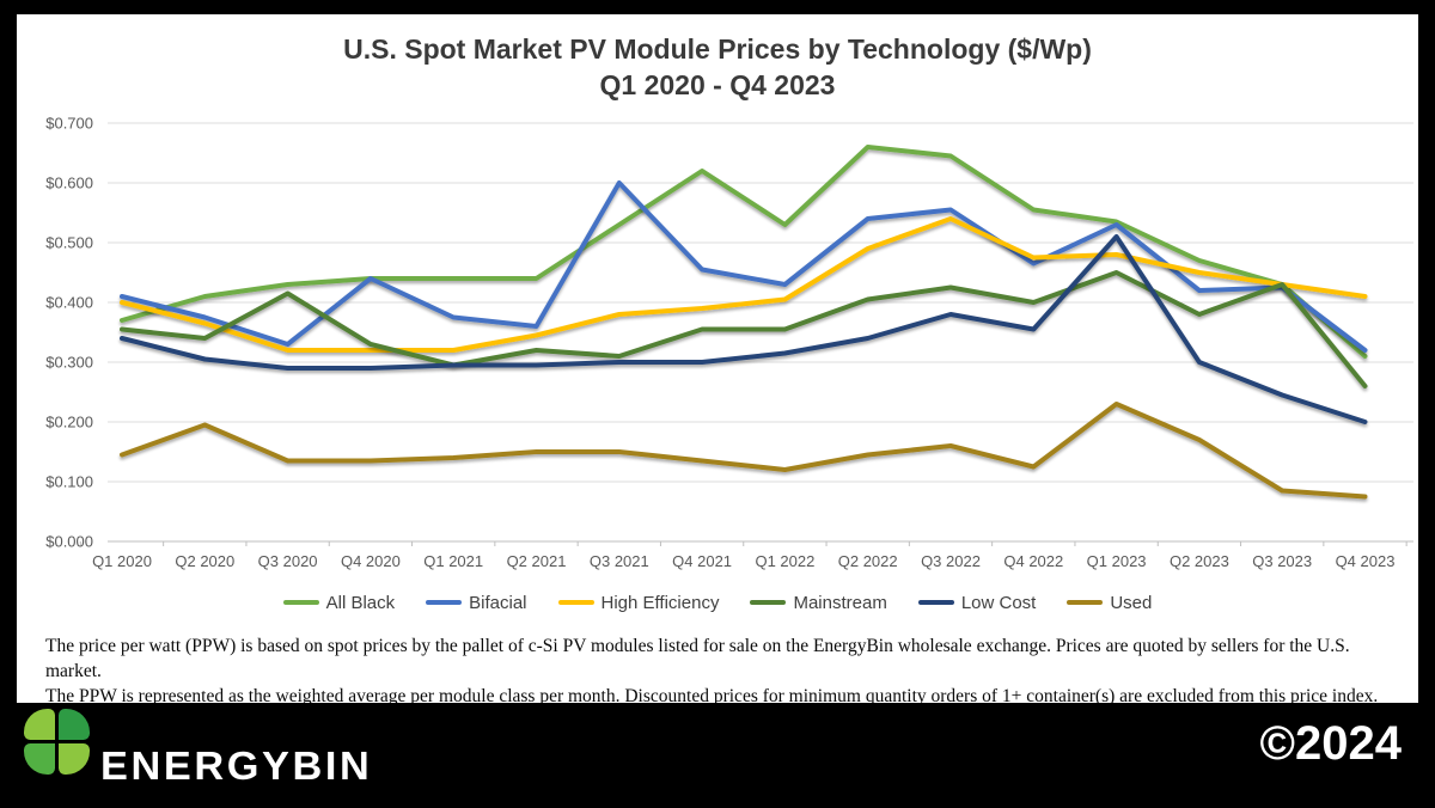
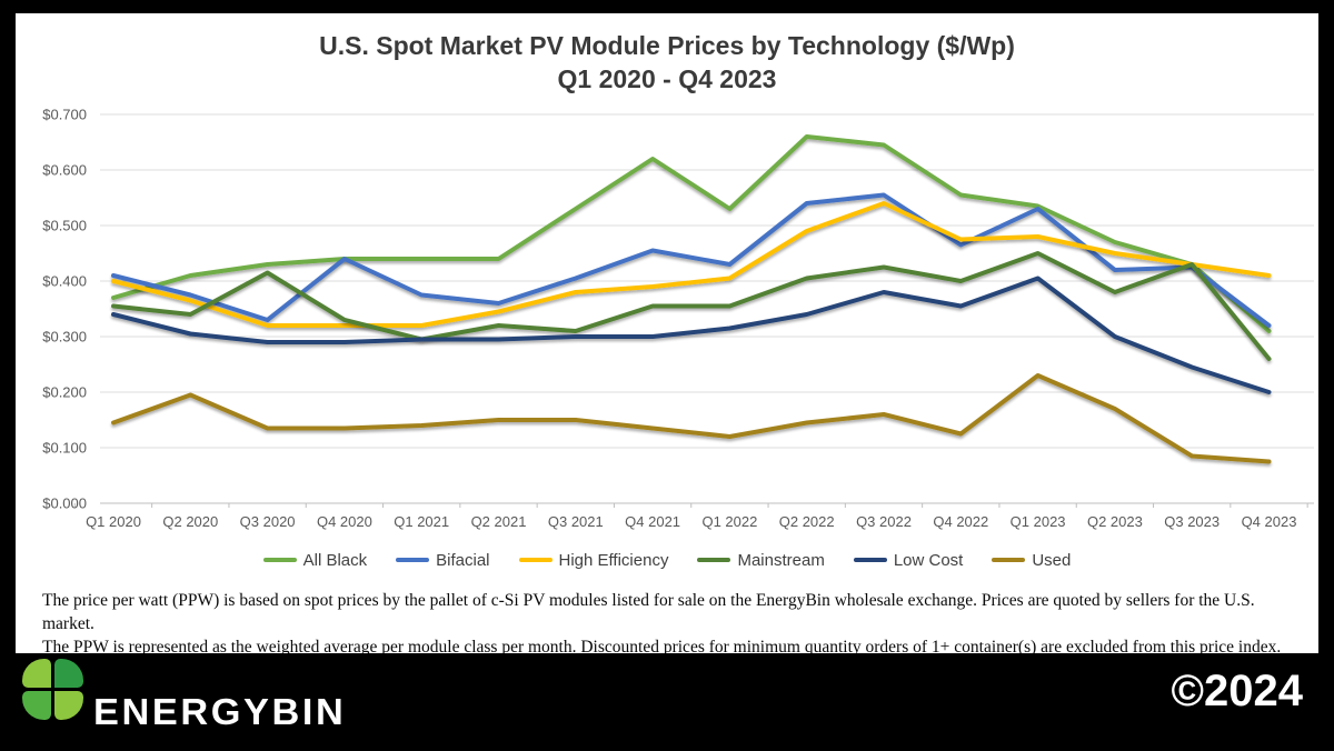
Bifacial/Q3 2021: $0.60 -> $0.41
Low Cost/Q1 2023: $0.51 -> $0.41
